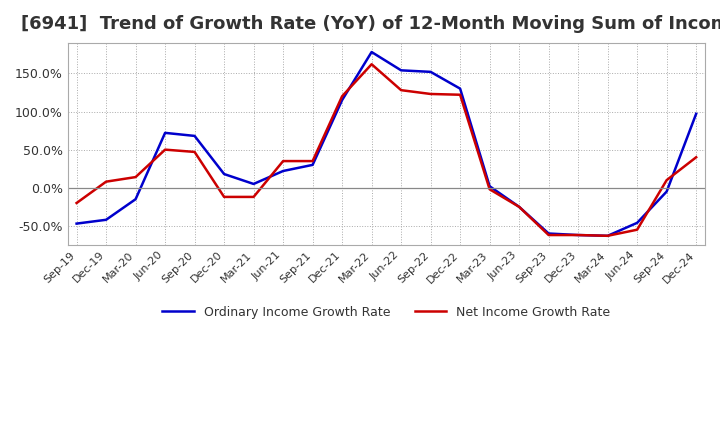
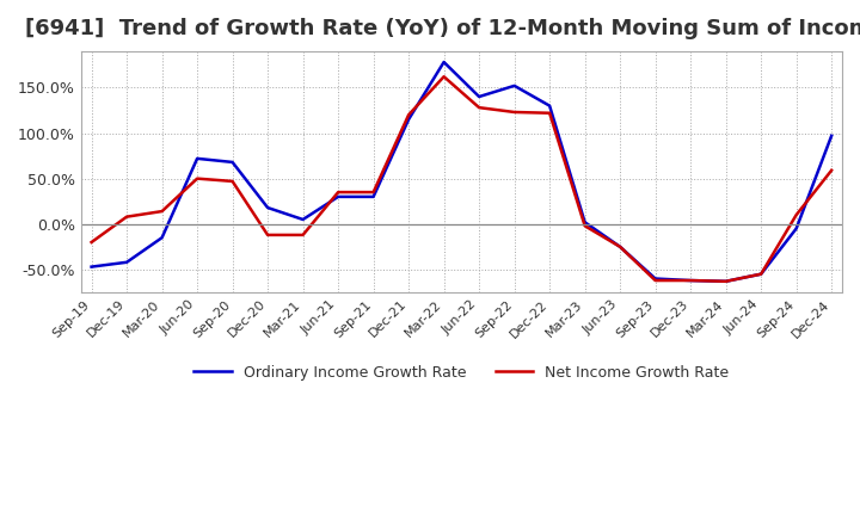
Ordinary Income Growth Rate/Jun-21: 22% -> 30%
Ordinary Income Growth Rate/Jun-22: 154% -> 140%
Ordinary Income Growth Rate/Jun-24: -46% -> -55%
Net Income Growth Rate/Dec-24: 40% -> 59%
